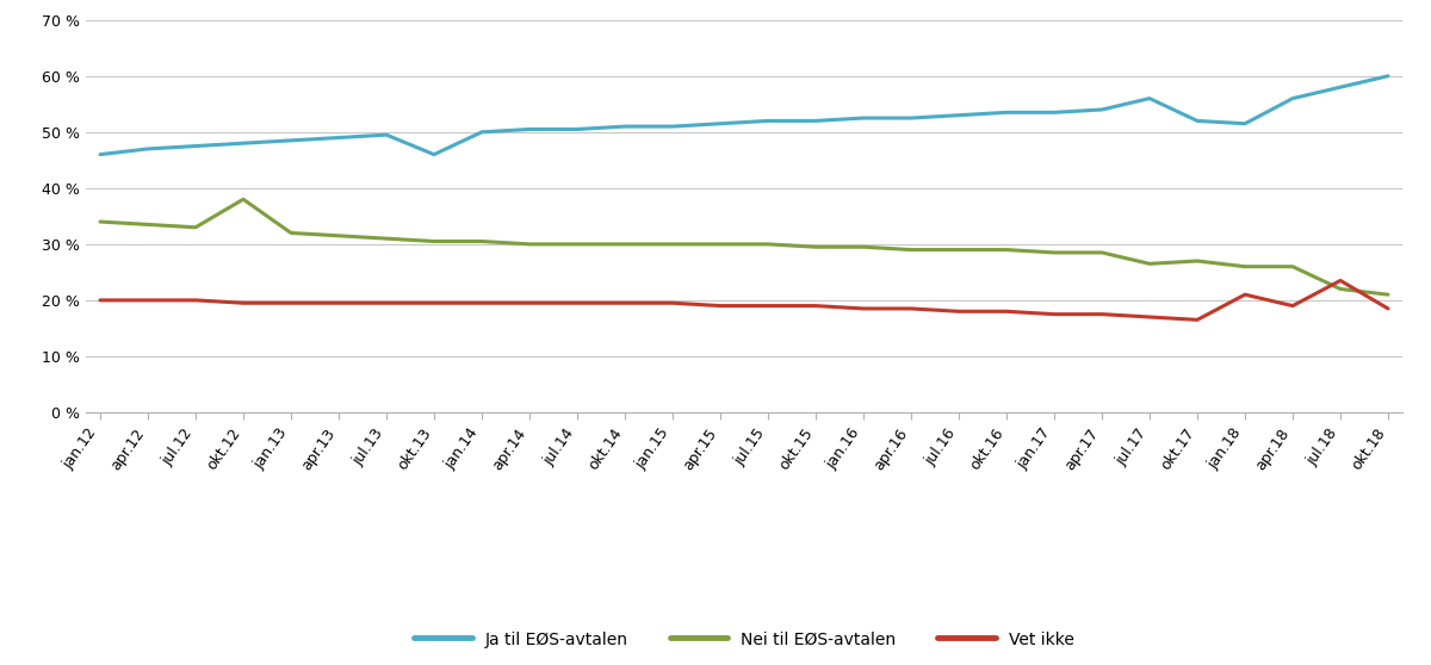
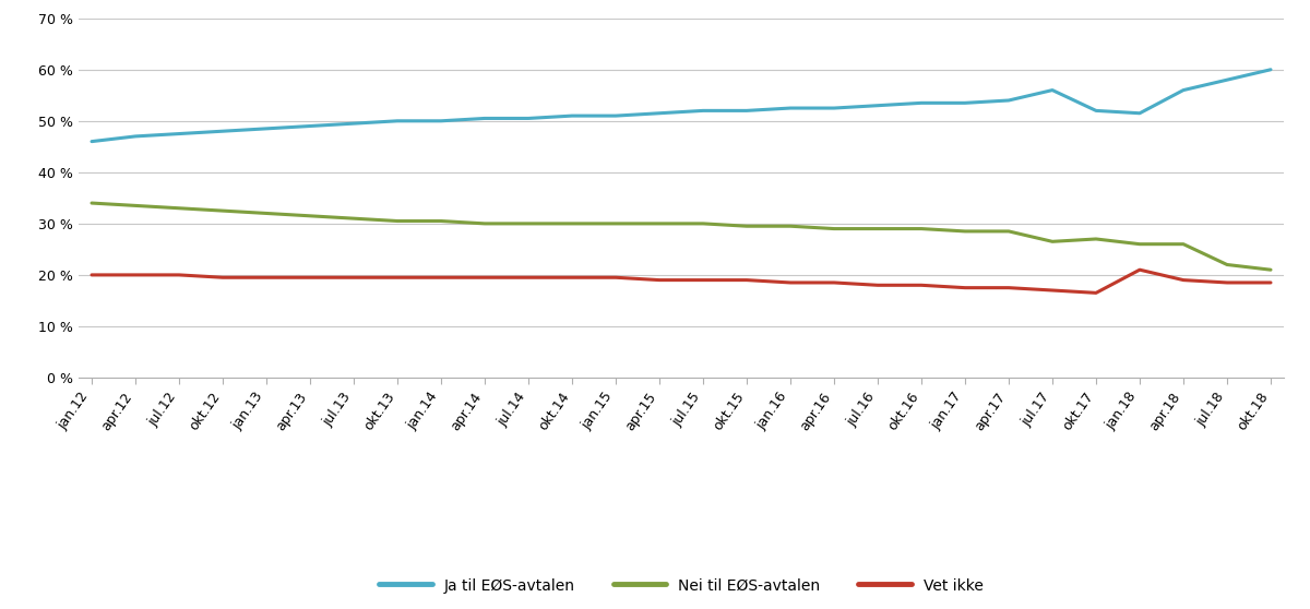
Nei til EØS-avtalen/okt.12: 38.0 % -> 32.5 %
Ja til EØS-avtalen/okt.13: 46.0 % -> 50.0 %
Vet ikke/jul.18: 23.5 % -> 18.5 %
